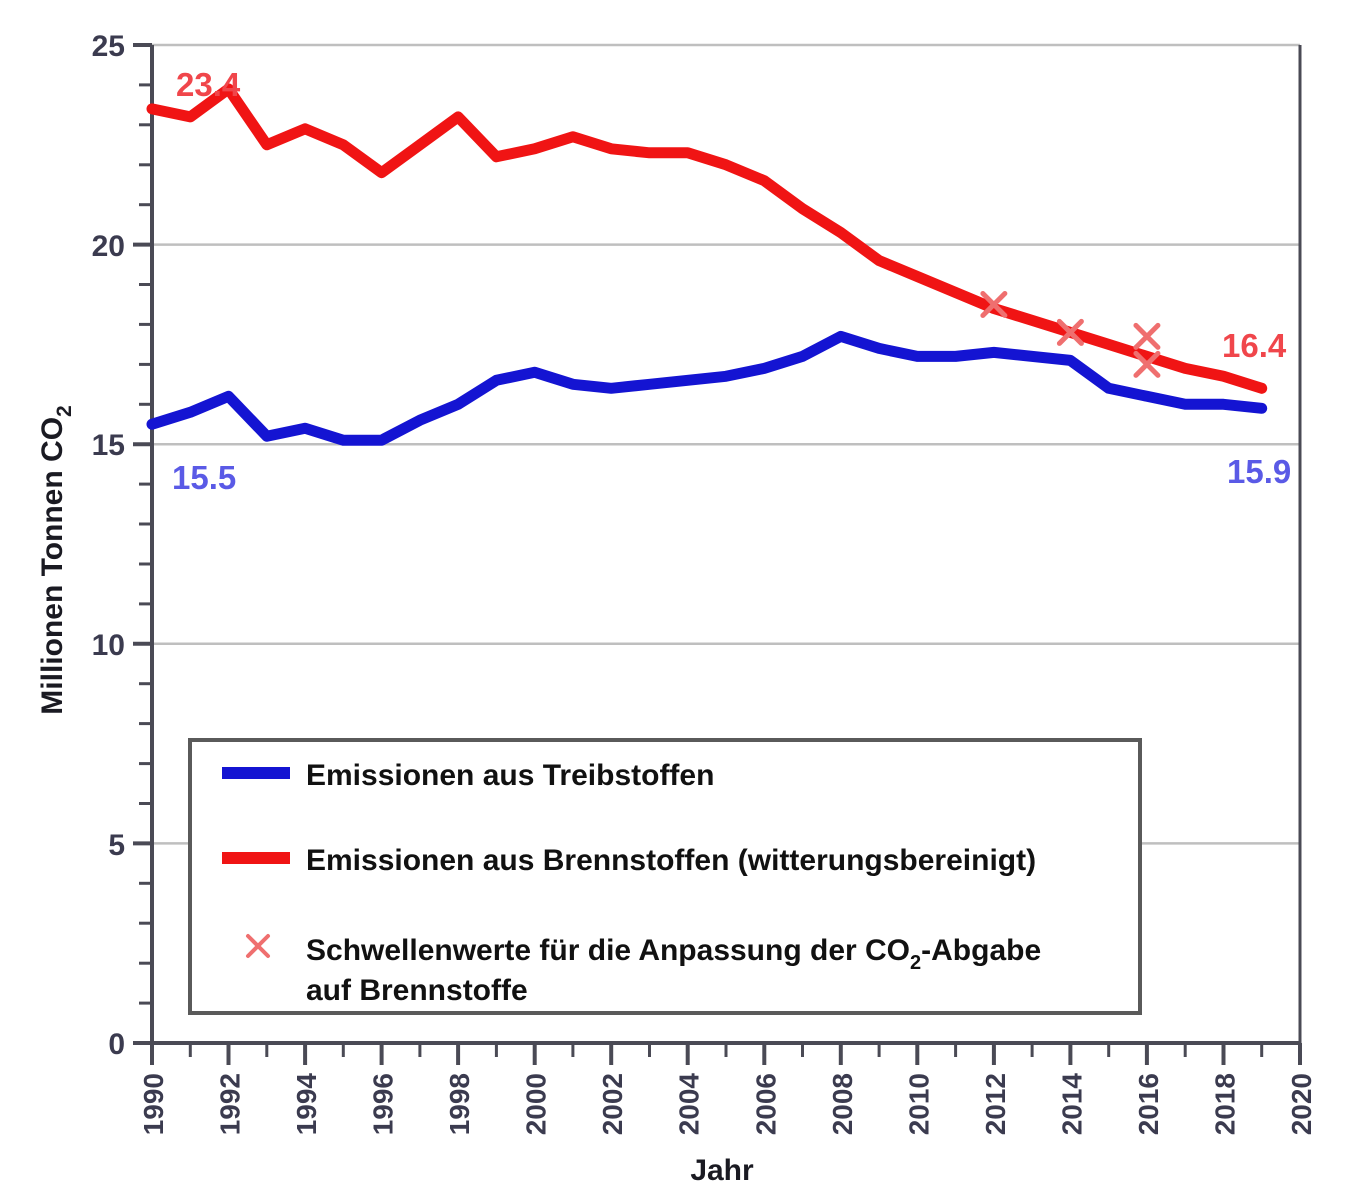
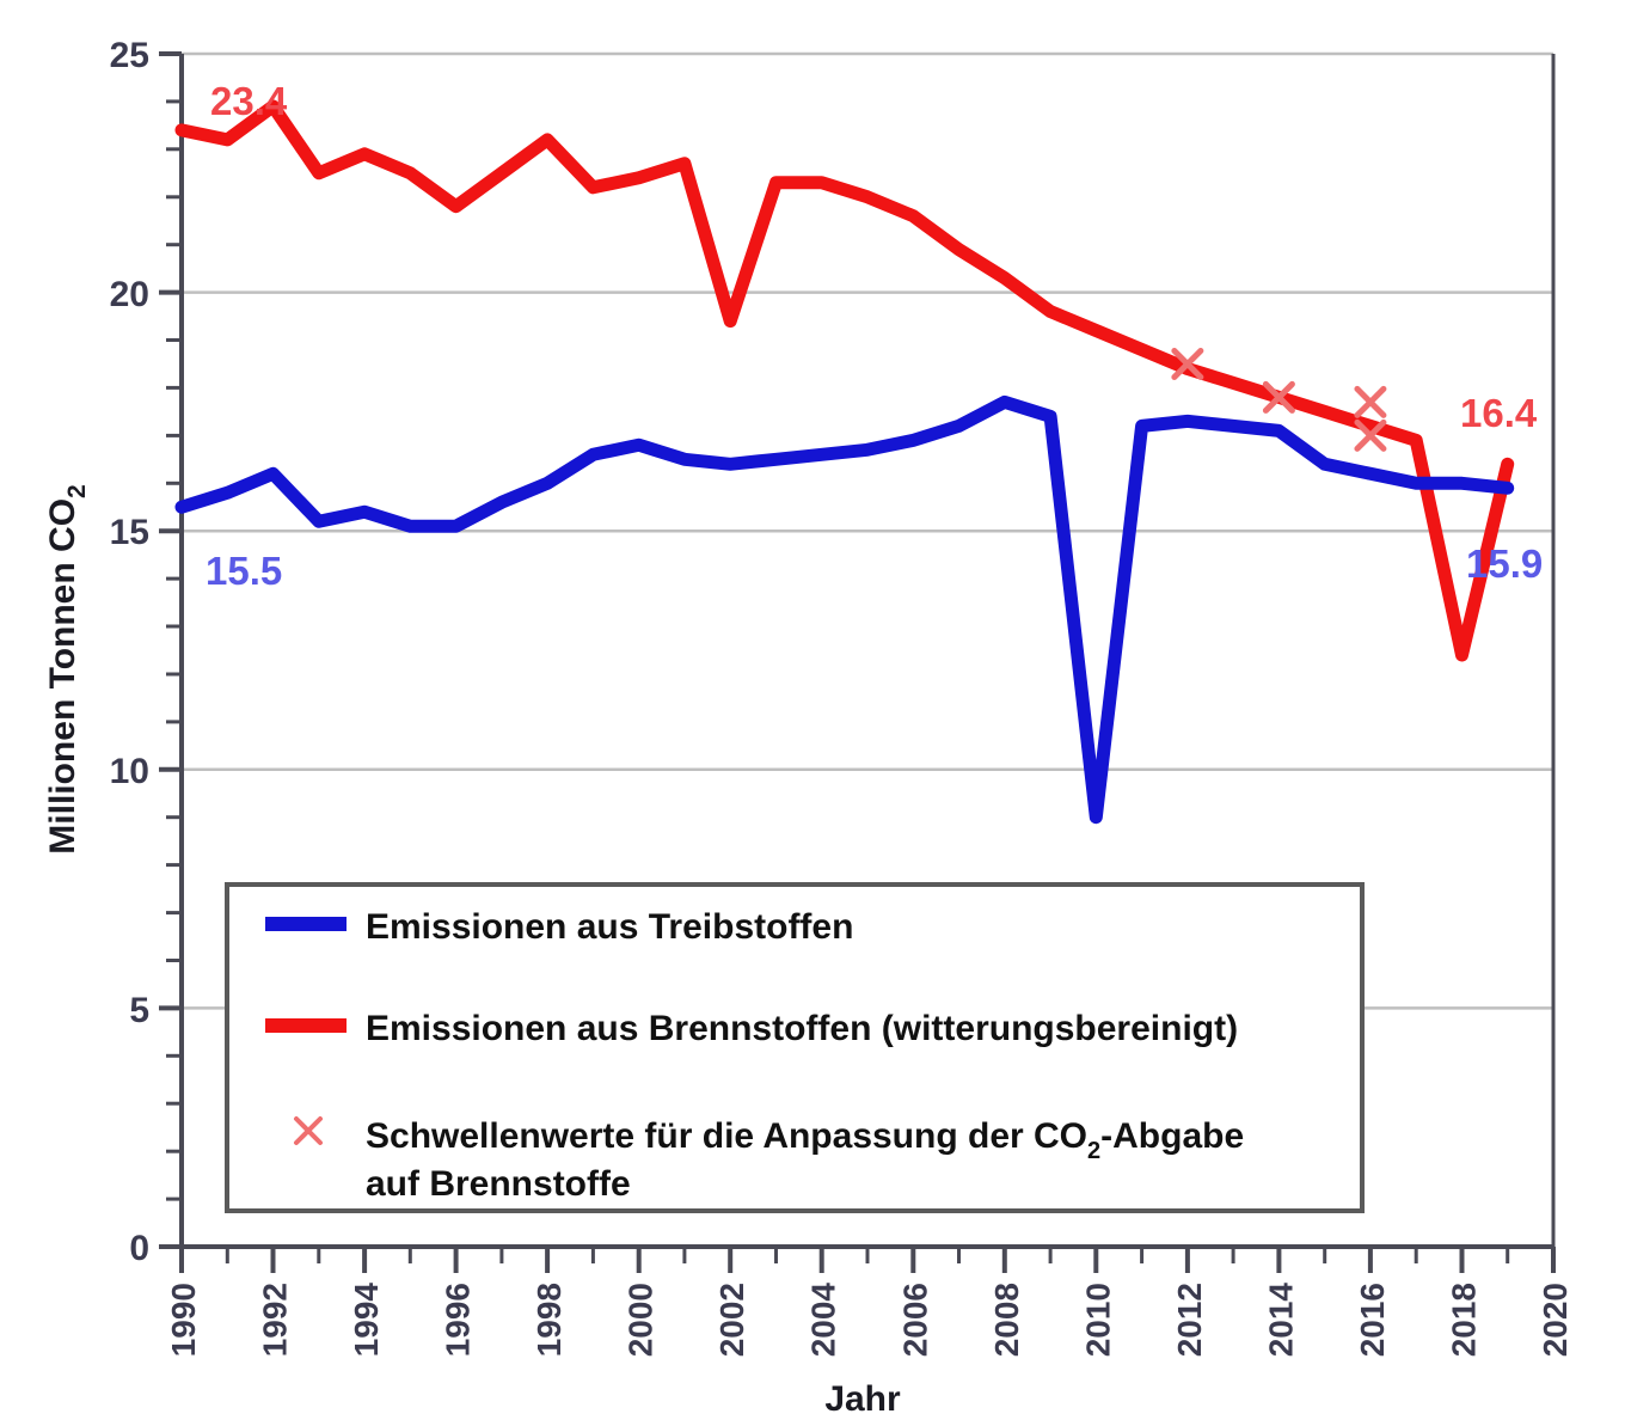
Emissionen aus Brennstoffen (witterungsbereinigt)/2002: 22.4 -> 19.4
Emissionen aus Treibstoffen/2010: 17.2 -> 9.0
Emissionen aus Brennstoffen (witterungsbereinigt)/2018: 16.7 -> 12.4
